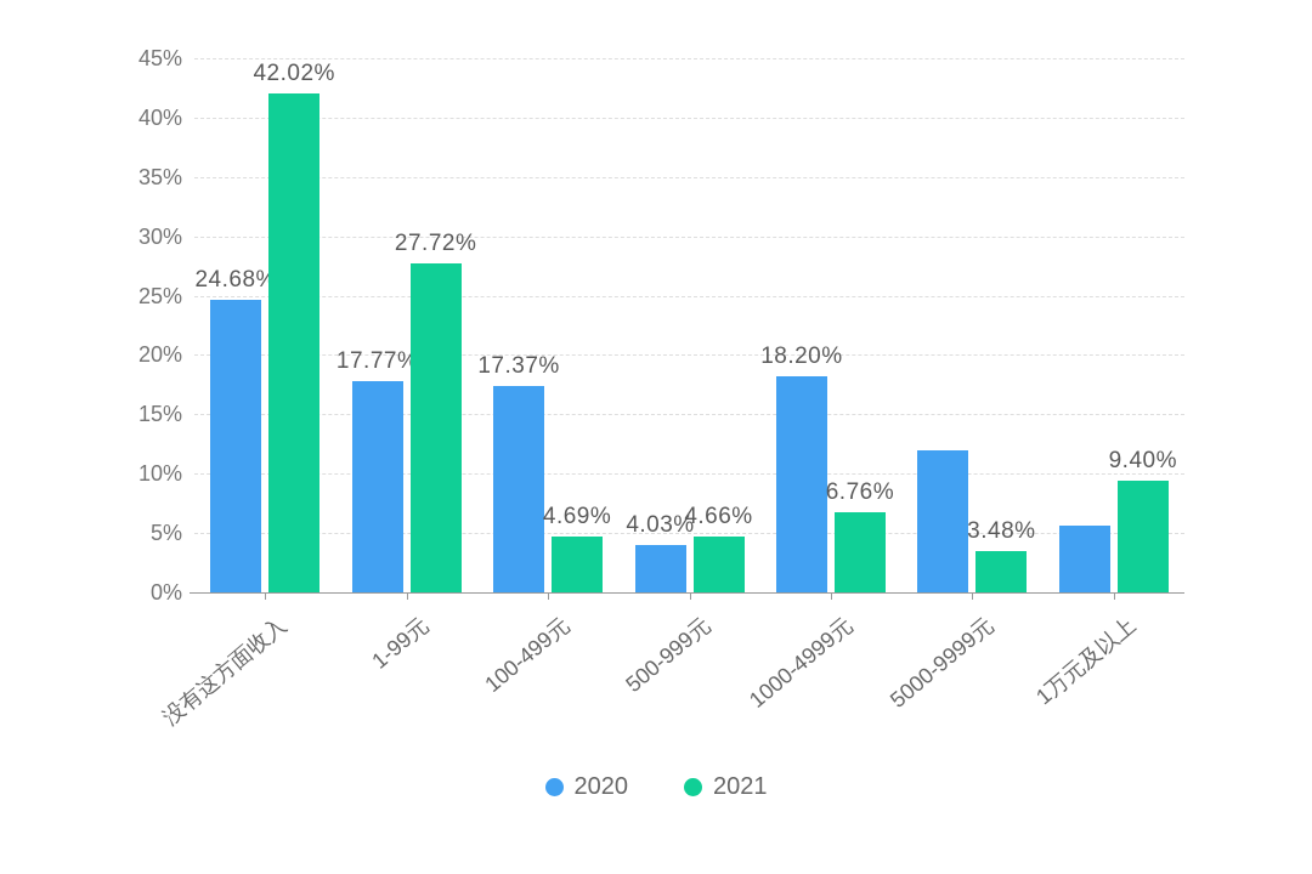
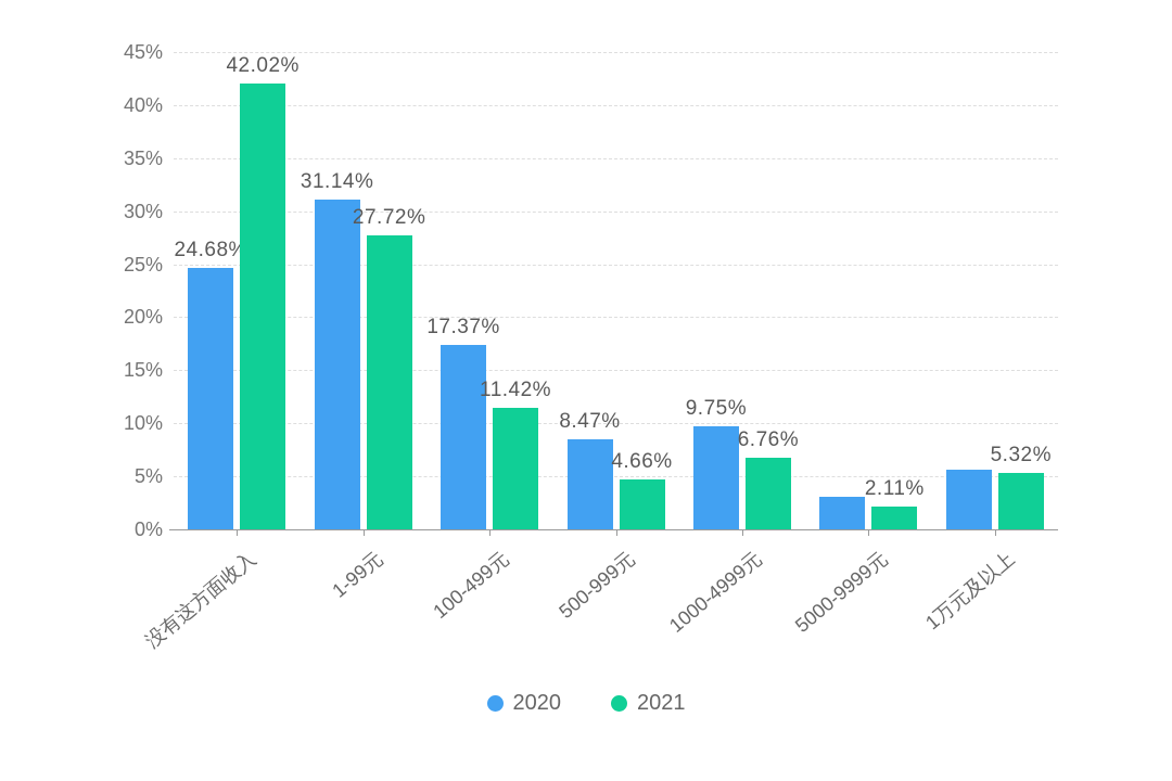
2020/1-99元: 17.77% -> 31.14%
2021/100-499元: 4.69% -> 11.42%
2020/500-999元: 4.03% -> 8.47%
2020/1000-4999元: 18.20% -> 9.75%
2020/5000-9999元: 12% -> 3%
2021/5000-9999元: 3.48% -> 2.11%
2021/1万元及以上: 9.40% -> 5.32%
